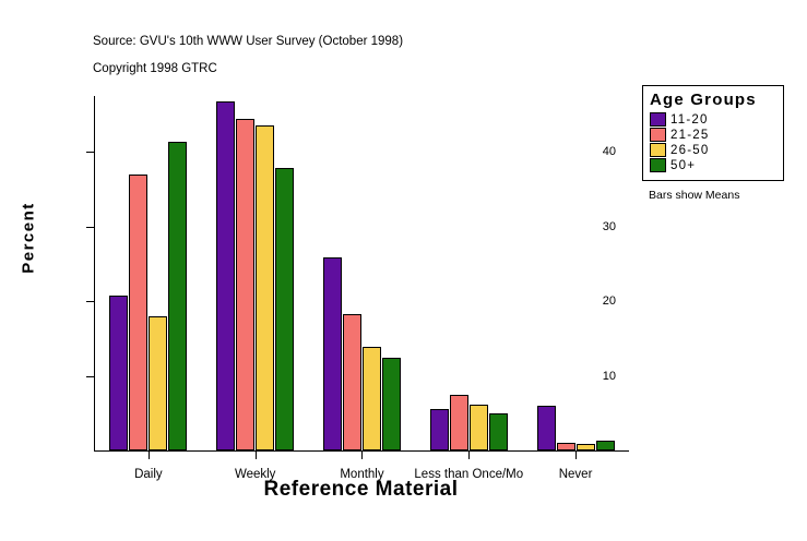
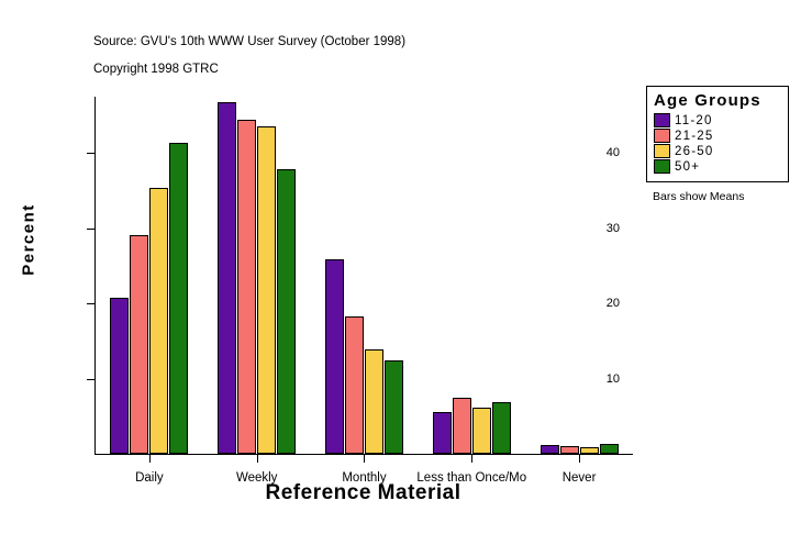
21-25/Daily: 37 -> 29
26-50/Daily: 18 -> 35
50+/Less than Once/Mo: 5 -> 7
11-20/Never: 6 -> 1
